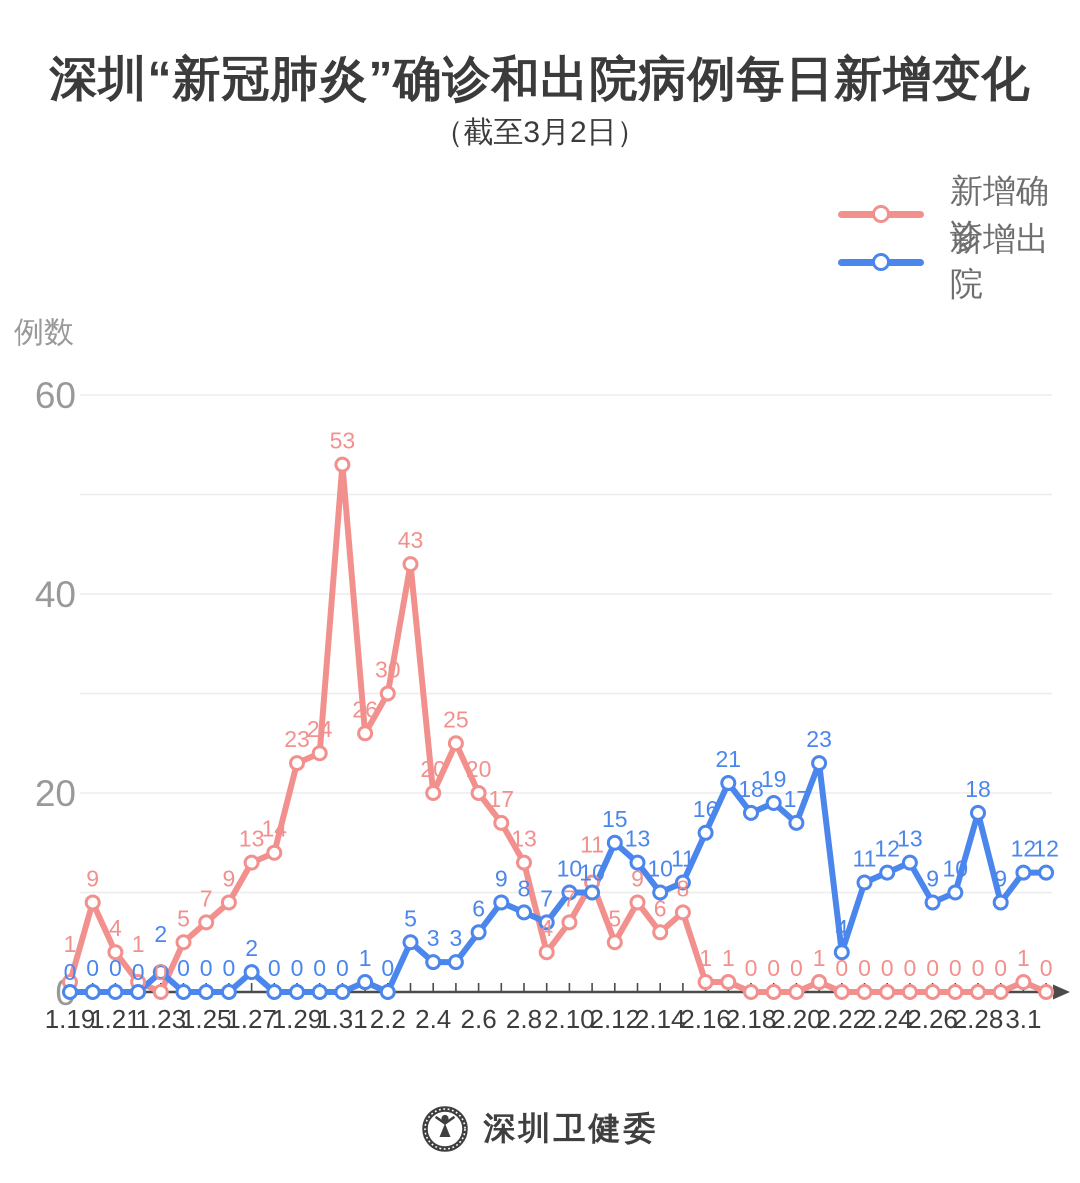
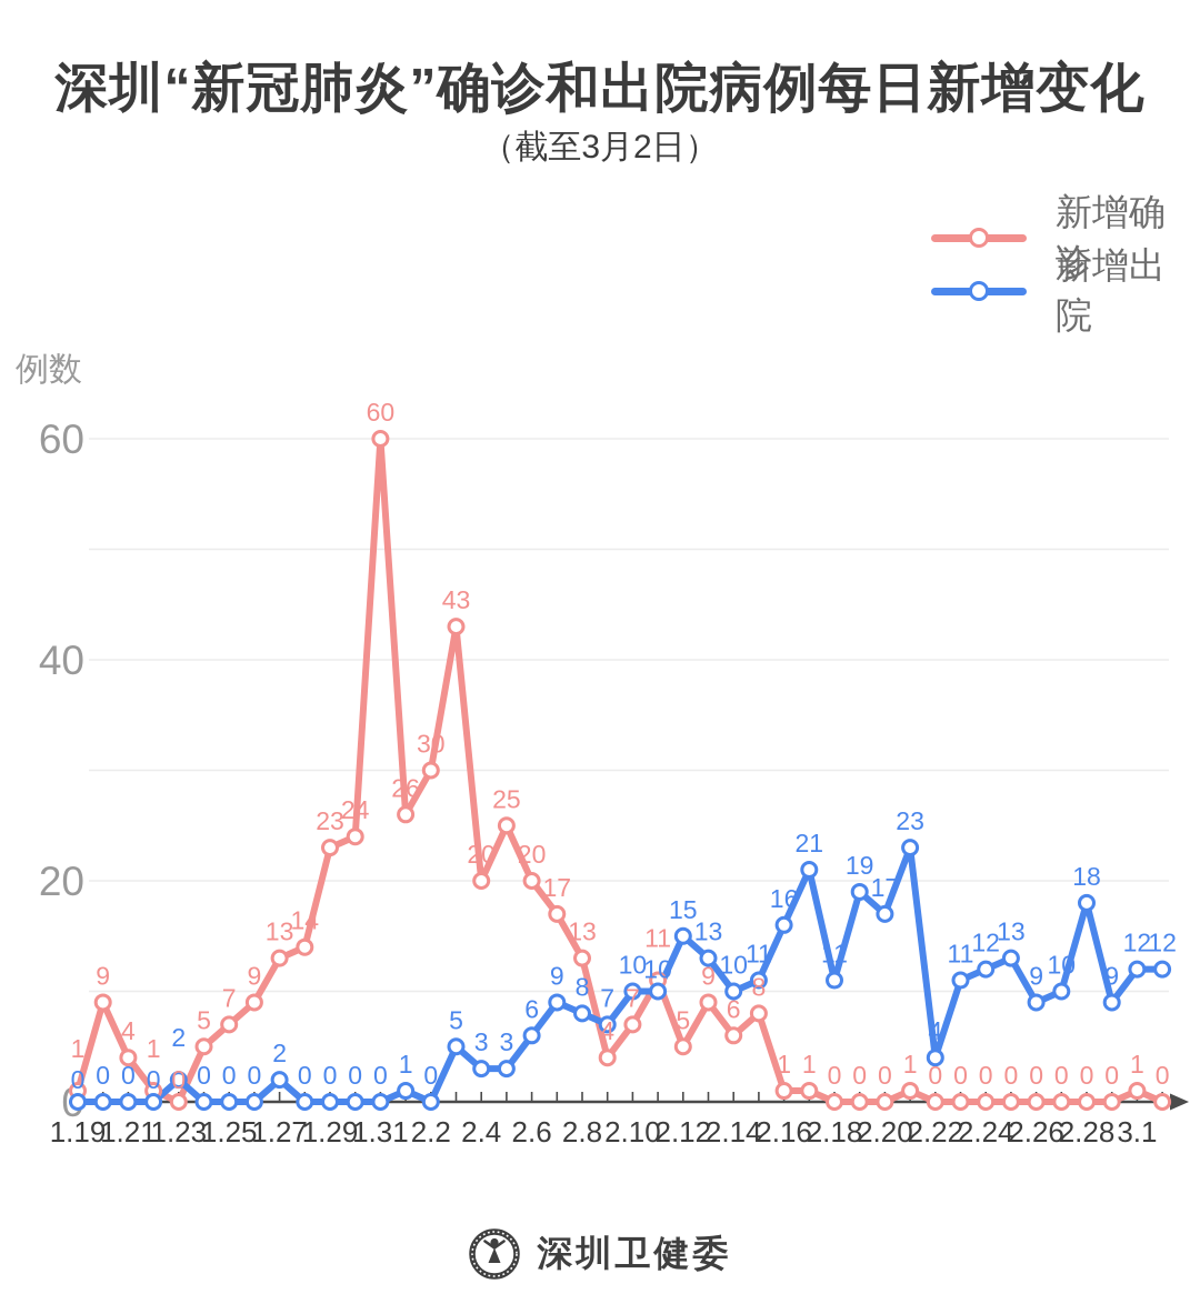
新增确诊/1.31: 53 -> 60
新增出院/2.18: 18 -> 11
